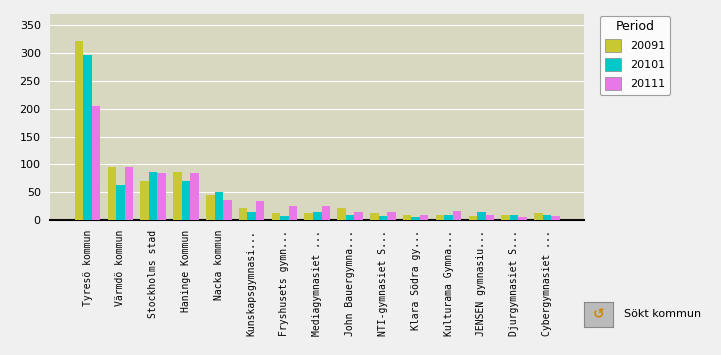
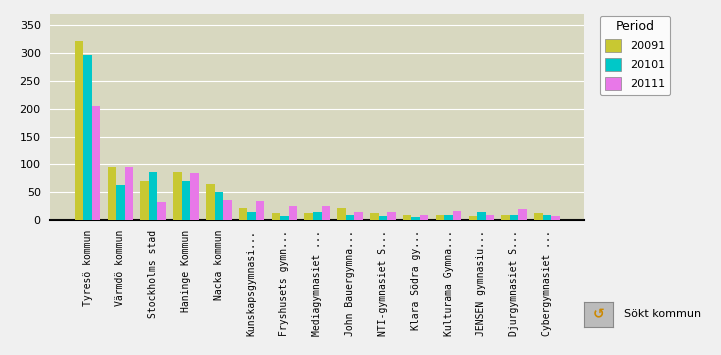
20111/Stockholms stad: 85 -> 32
20091/Nacka kommun: 45 -> 64
20111/Djurgymnasiet S...: 6 -> 20
